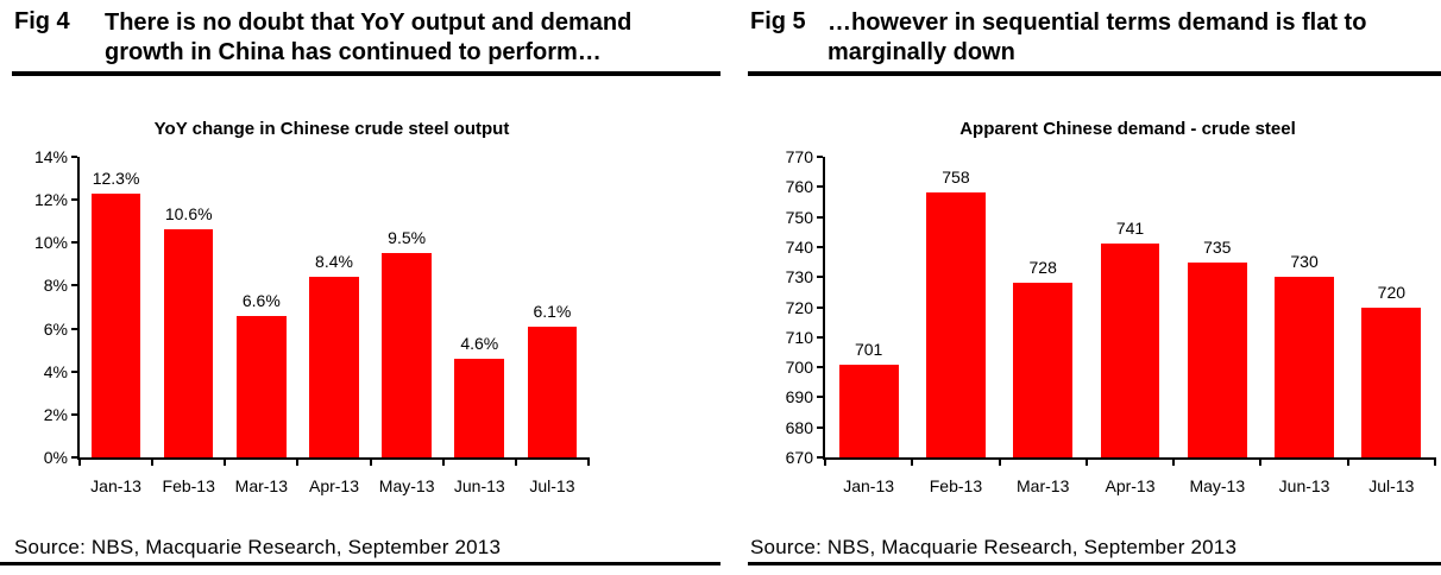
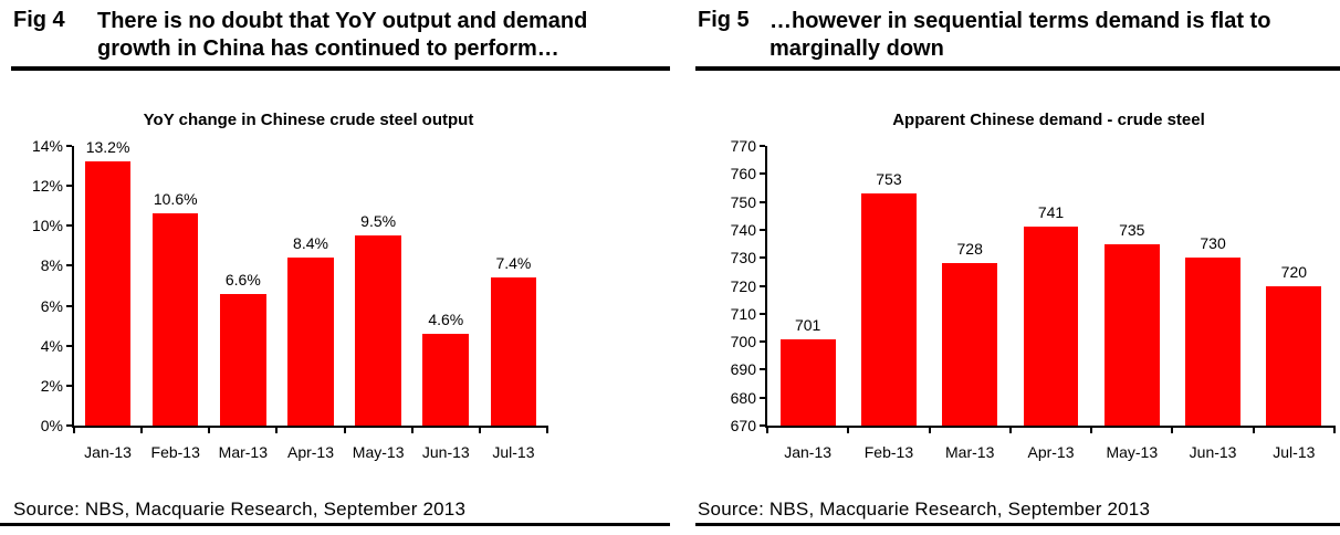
YoY change in Chinese crude steel output/Jan-13: 12.3% -> 13.2%
YoY change in Chinese crude steel output/Jul-13: 6.1% -> 7.4%
Apparent Chinese demand - crude steel/Feb-13: 758 -> 753
